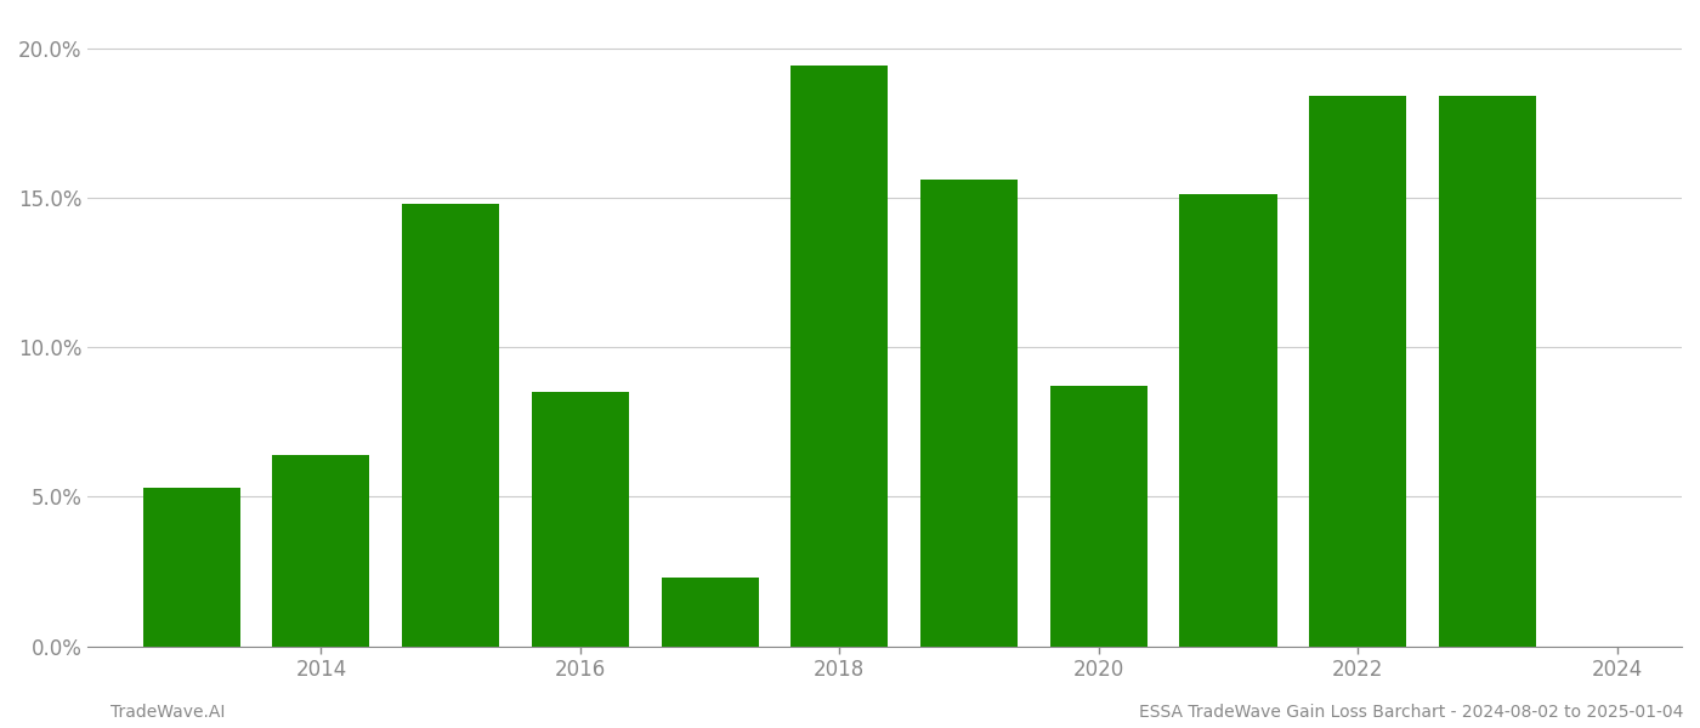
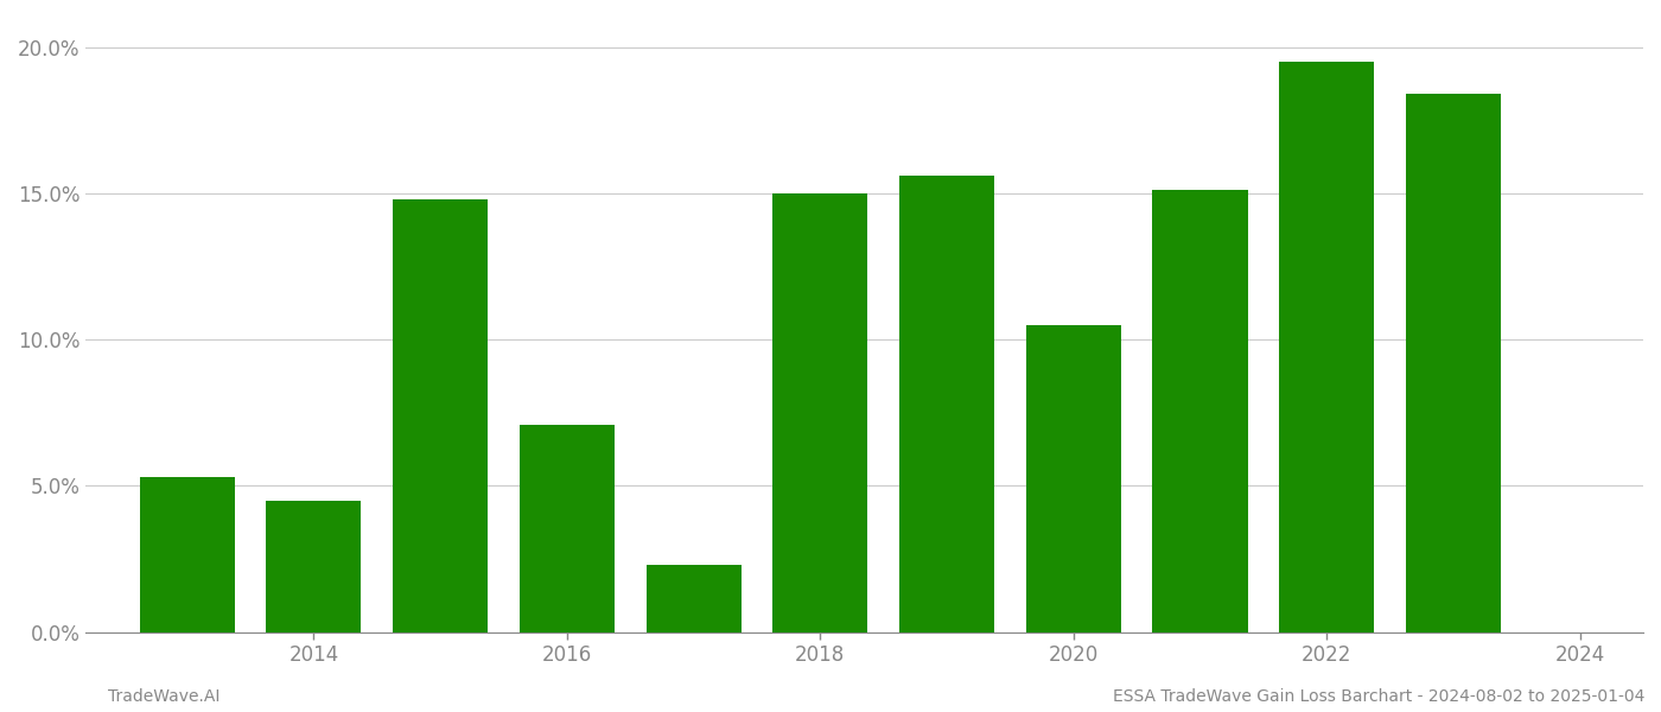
2014: 6.4% -> 4.5%
2016: 8.5% -> 7.1%
2018: 19.4% -> 15.0%
2020: 8.7% -> 10.5%
2022: 18.4% -> 19.5%
